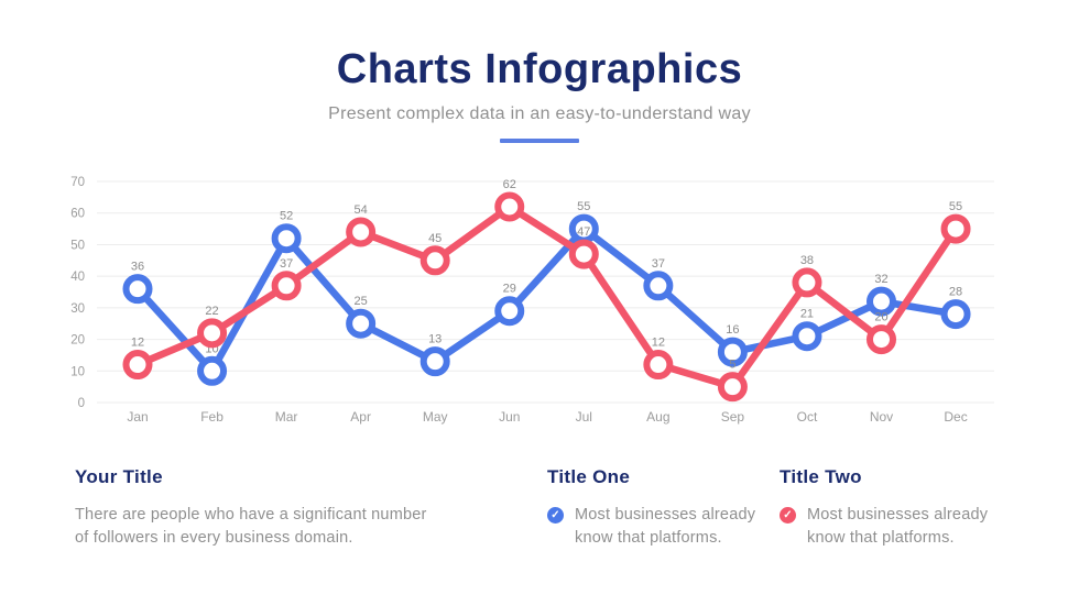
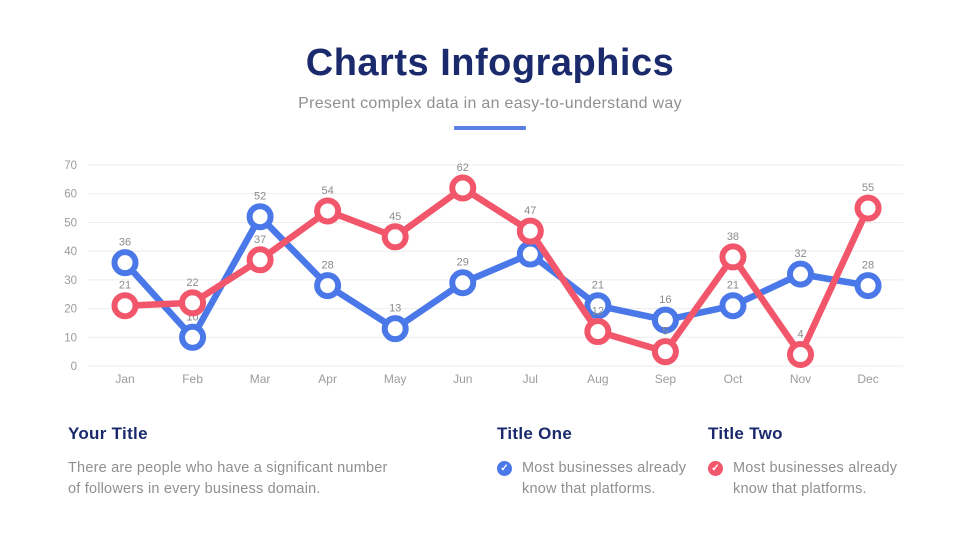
Title Two/Jan: 12 -> 21
Title One/Apr: 25 -> 28
Title One/Jul: 55 -> 39
Title One/Aug: 37 -> 21
Title Two/Nov: 20 -> 4
